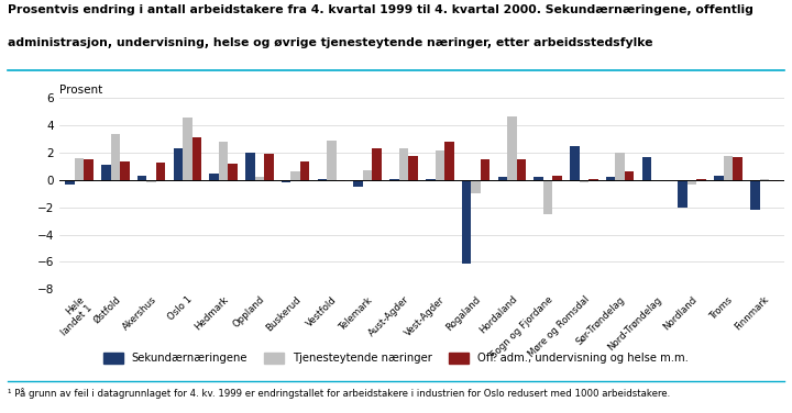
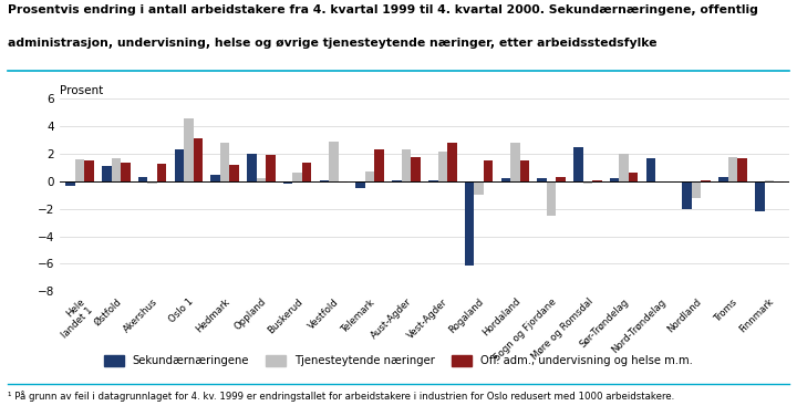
Tjenesteytende næringer/Østfold: 3.4 -> 1.7
Tjenesteytende næringer/Hordaland: 4.7 -> 2.8
Tjenesteytende næringer/Nordland: -0.3 -> -1.2
